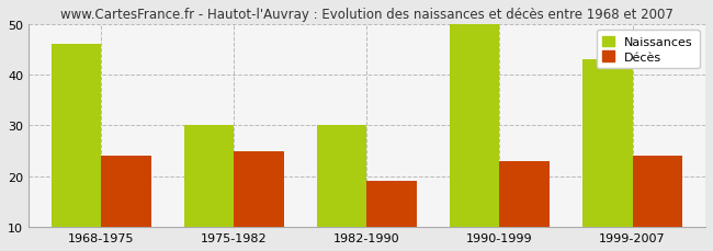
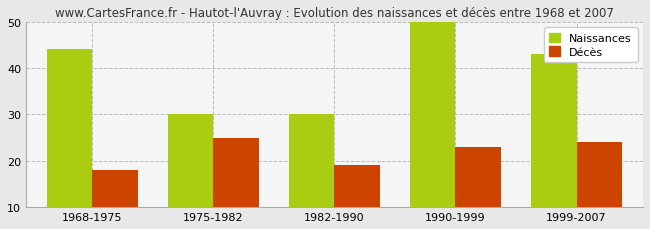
Naissances/1968-1975: 46 -> 44
Décès/1968-1975: 24 -> 18
